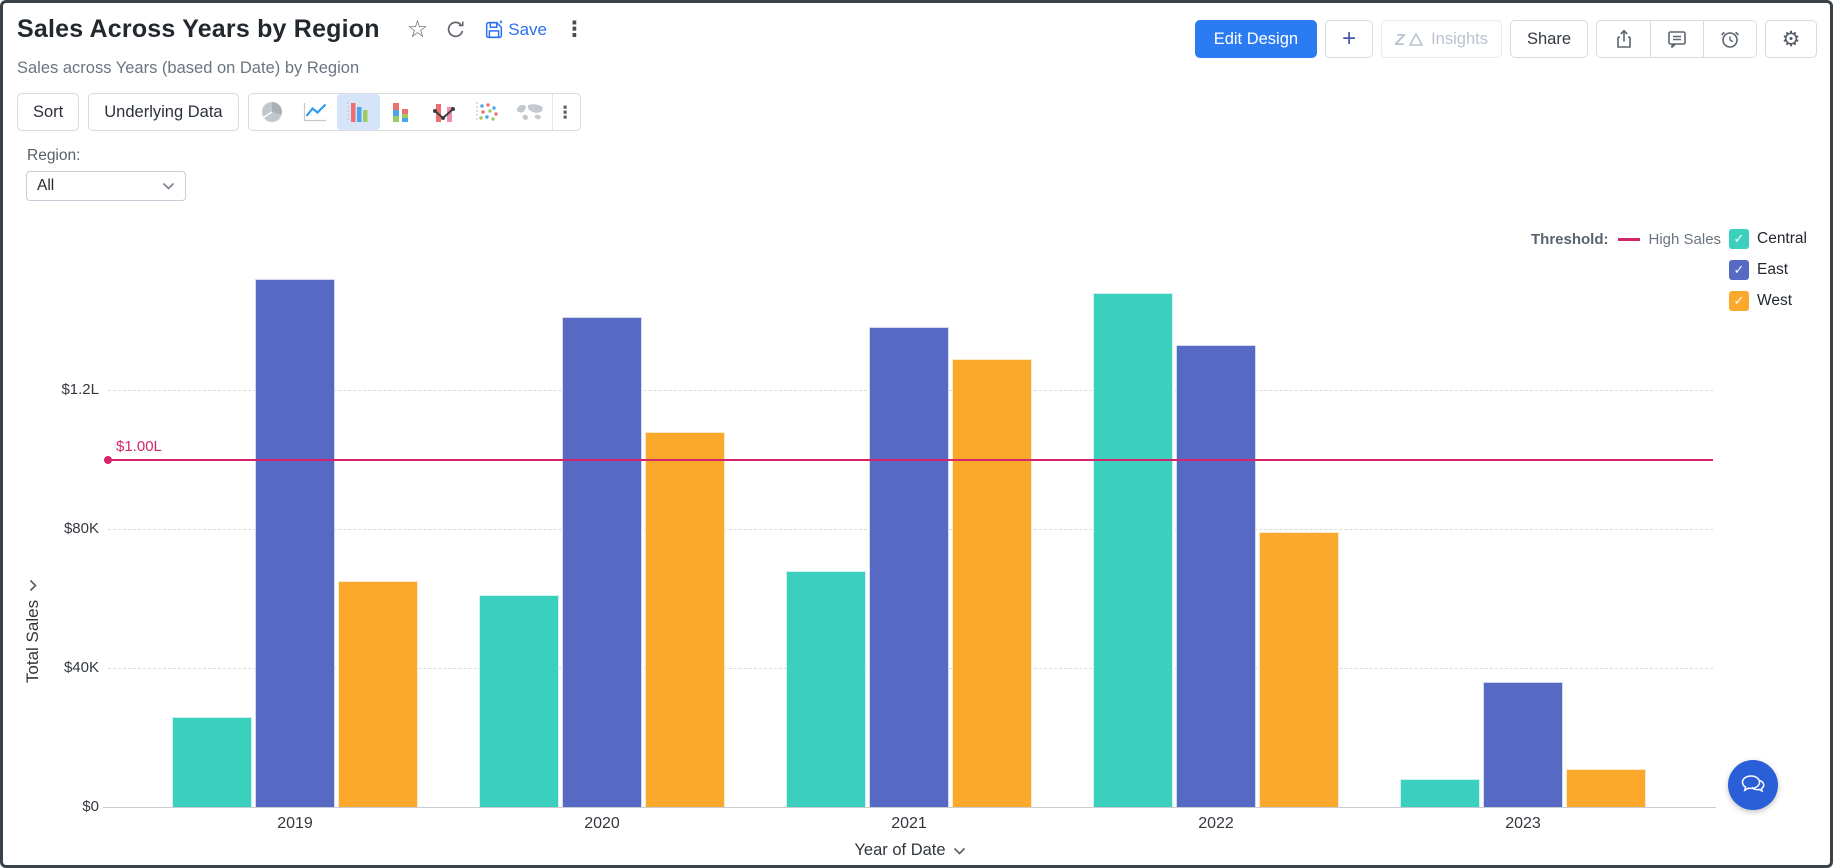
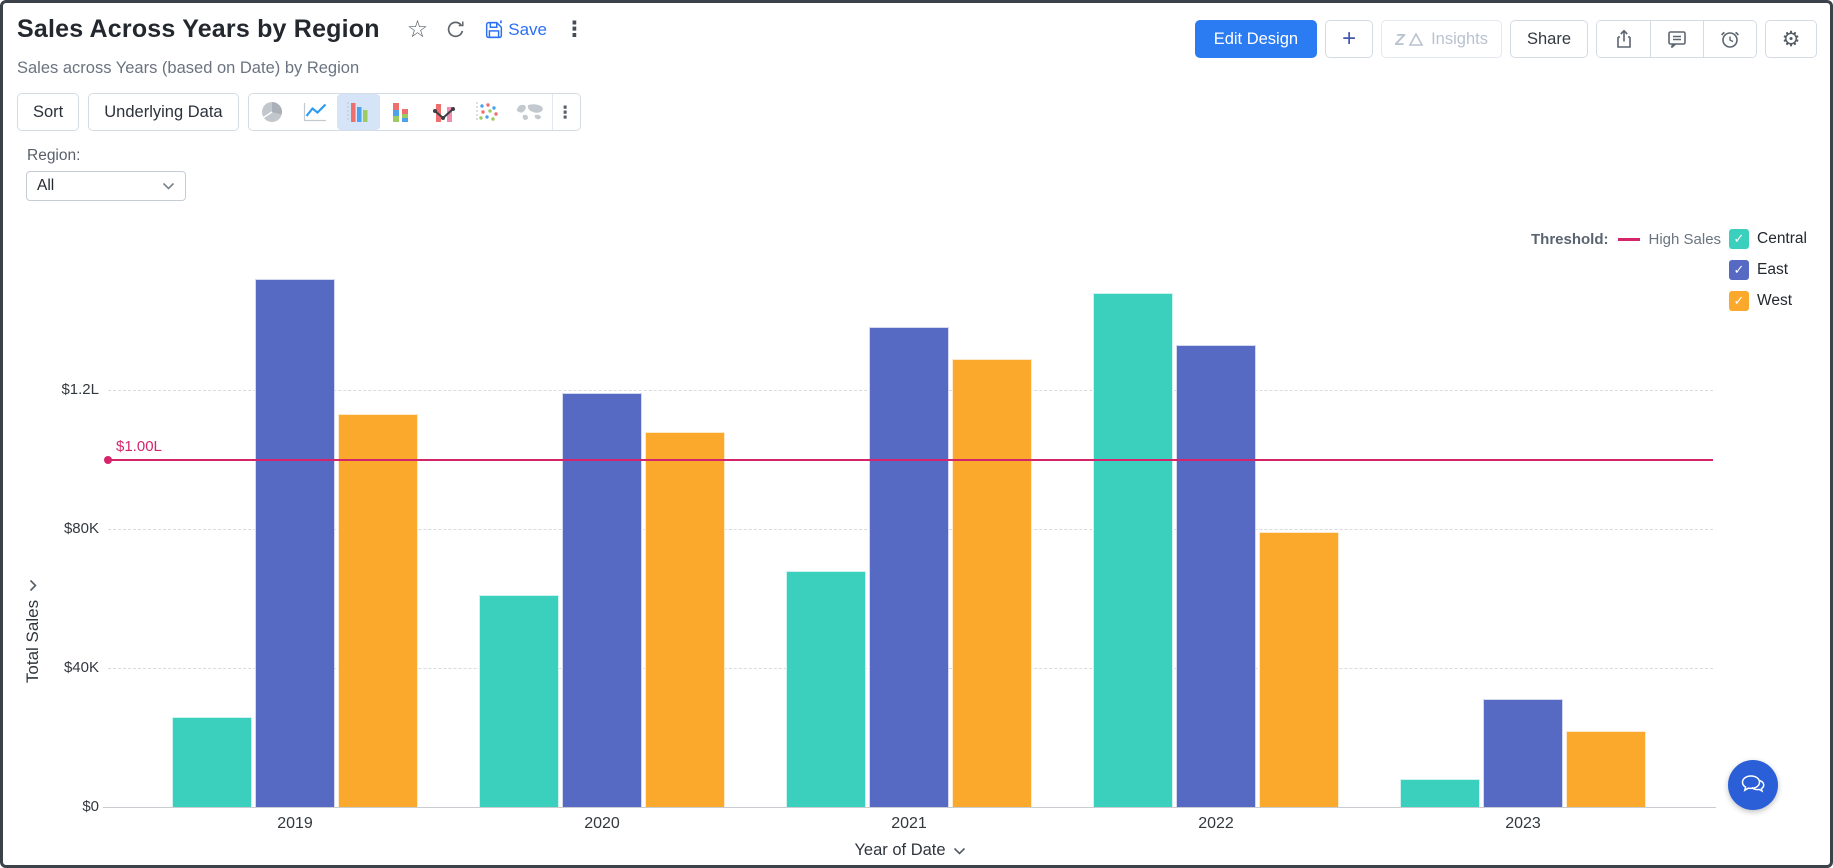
West/2019: $65K -> $113K
East/2020: $141K -> $119K
East/2023: $36K -> $31K
West/2023: $11K -> $22K
